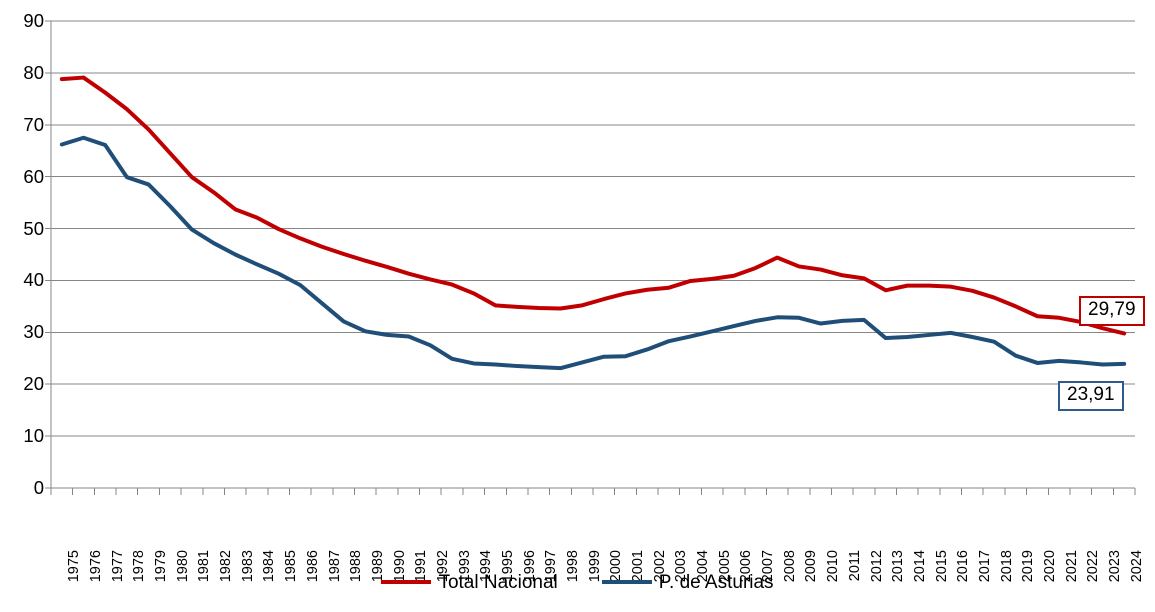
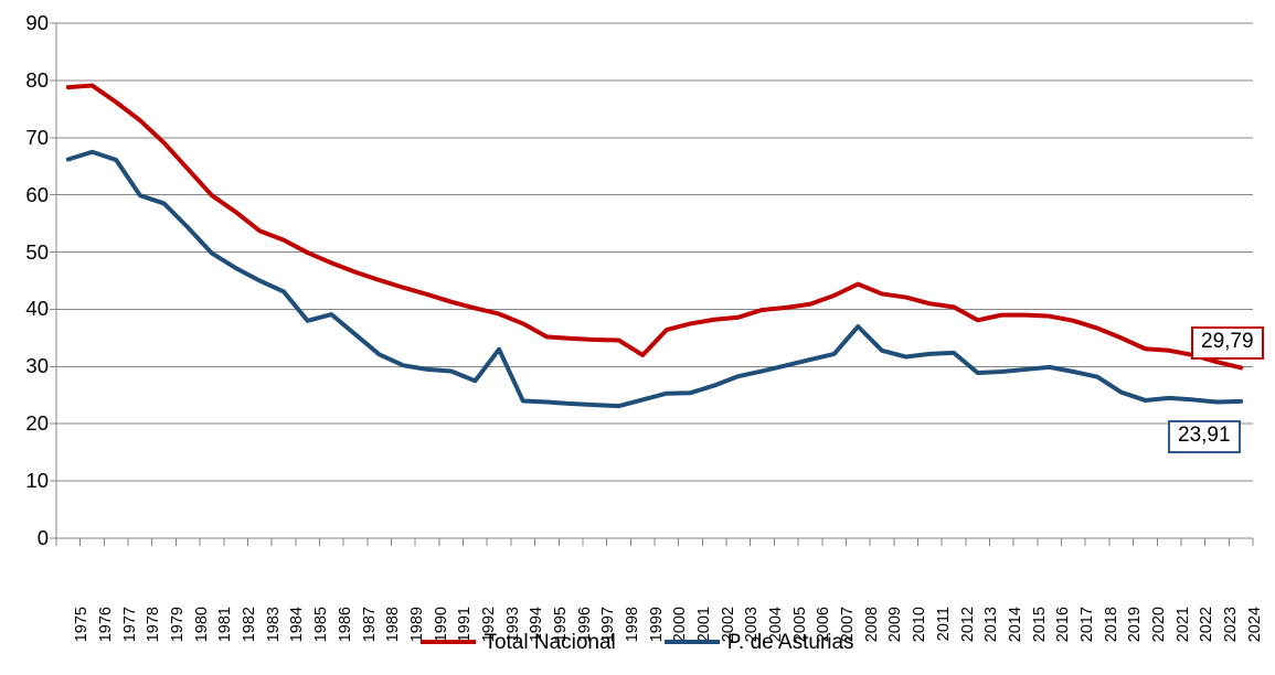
P. de Asturias/1985: 41 -> 38
P. de Asturias/1993: 25 -> 33
Total Nacional/1999: 35 -> 32
P. de Asturias/2008: 33 -> 37
